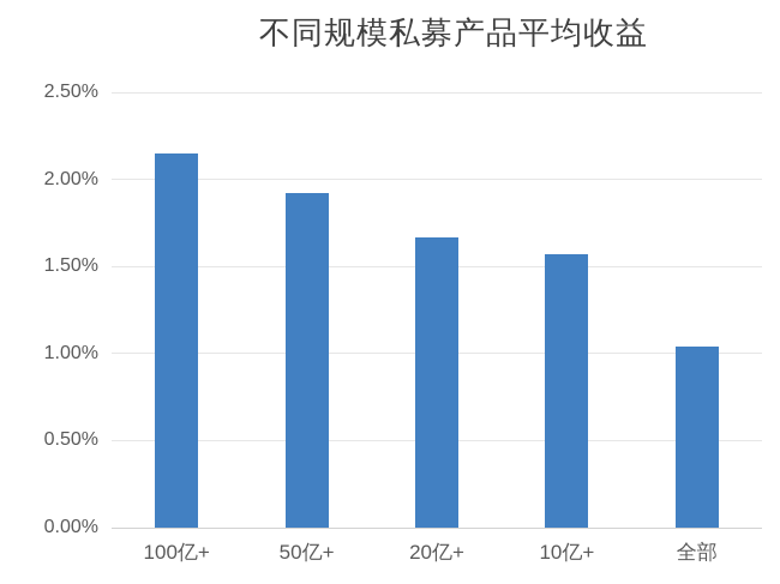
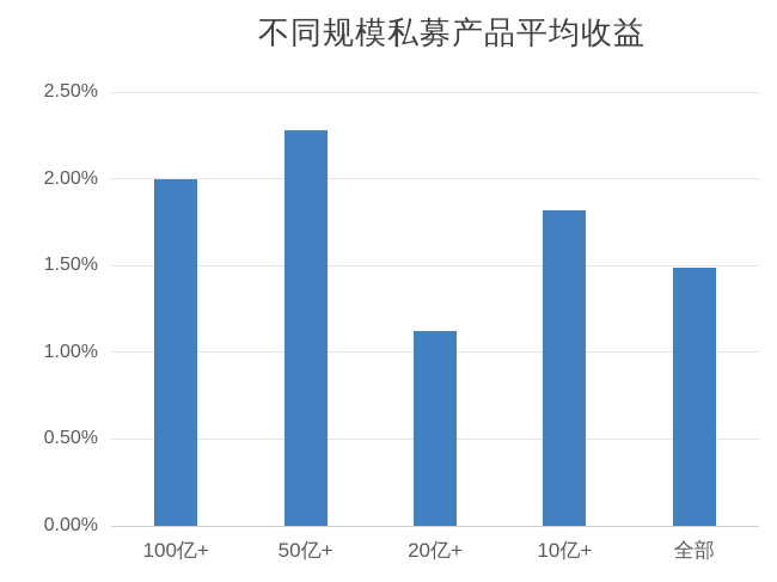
100亿+: 2.15% -> 2.00%
50亿+: 1.92% -> 2.28%
20亿+: 1.67% -> 1.12%
10亿+: 1.57% -> 1.82%
全部: 1.04% -> 1.49%
